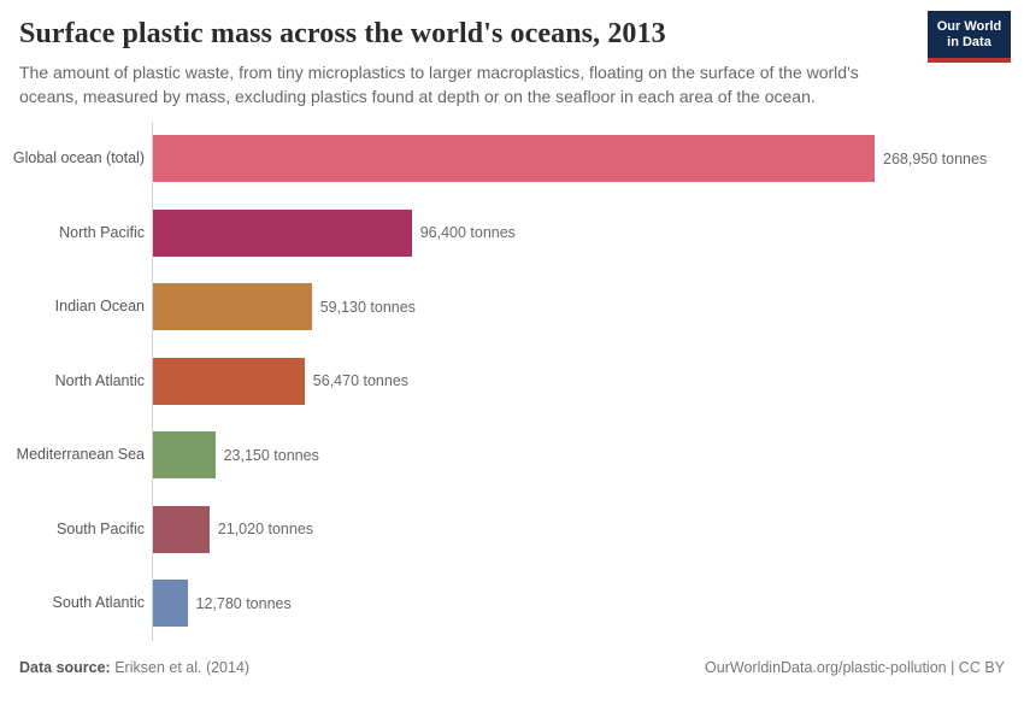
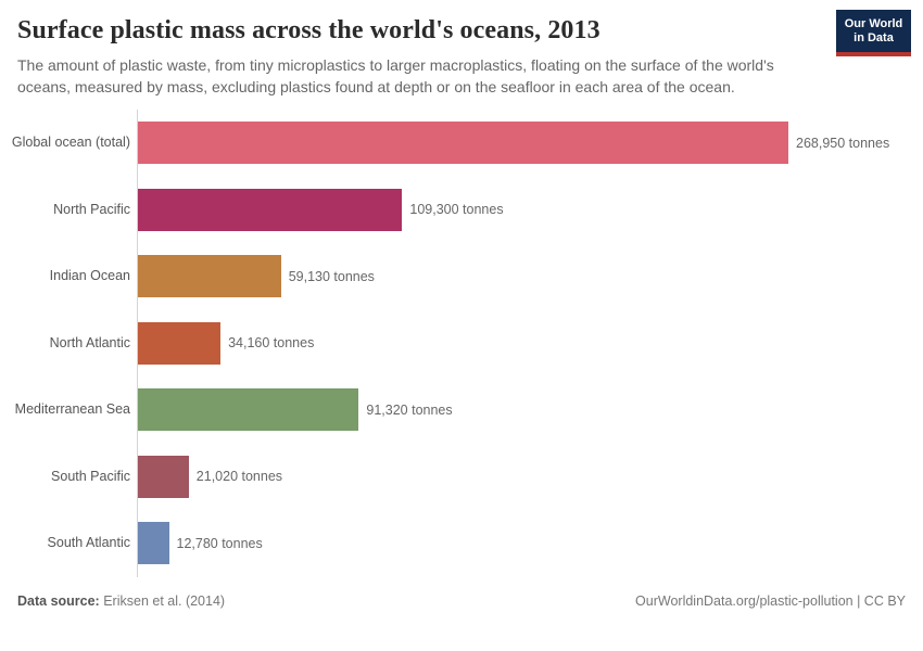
North Pacific: 96,400 -> 109,300
North Atlantic: 56,470 -> 34,160
Mediterranean Sea: 23,150 -> 91,320
